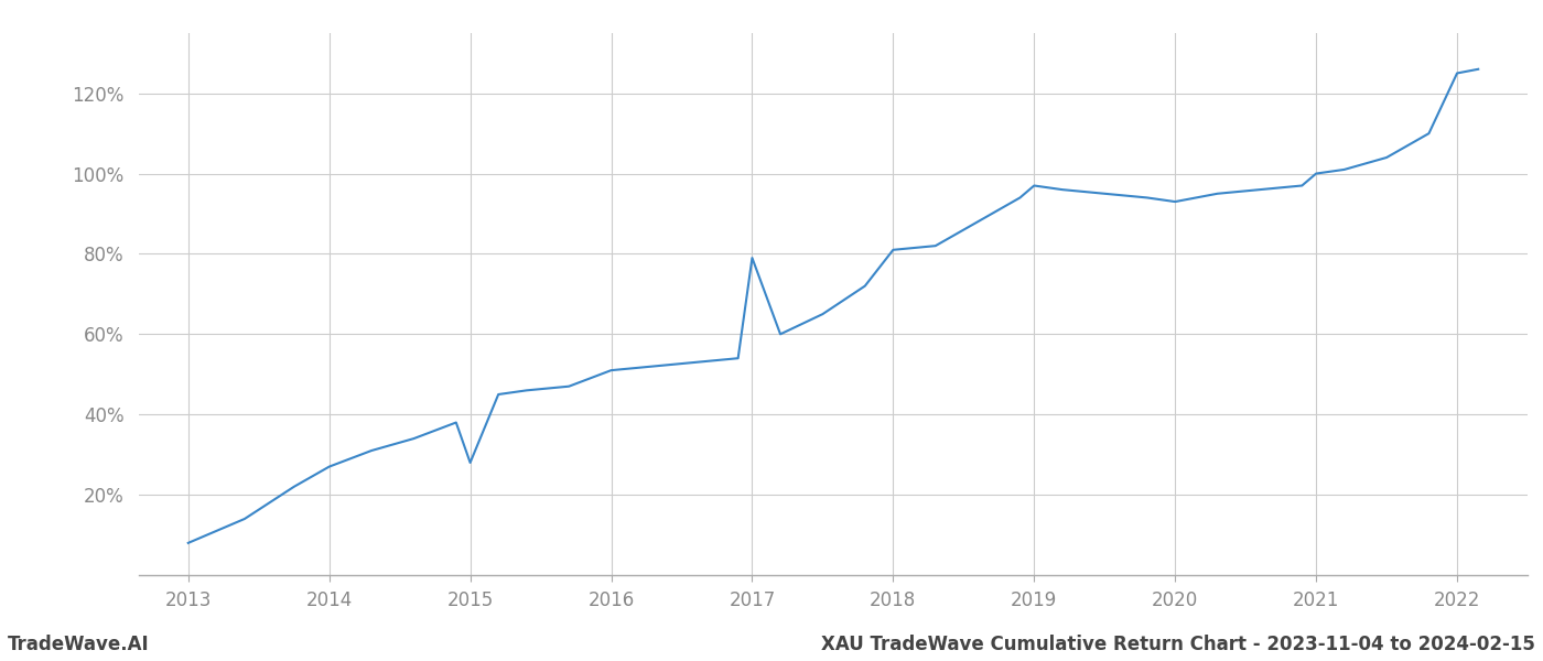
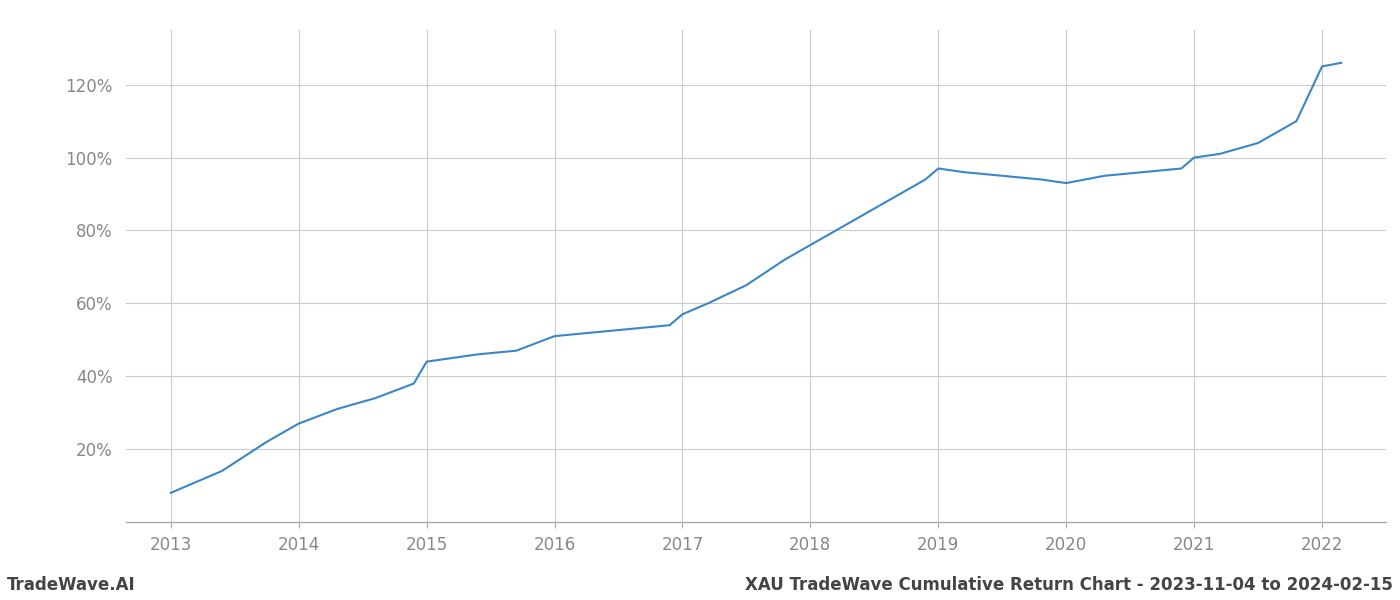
2015: 28% -> 44%
2017: 79% -> 57%
2018: 81% -> 76%
